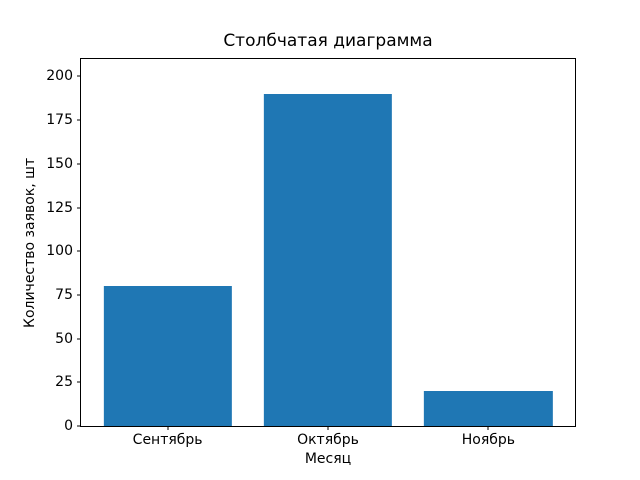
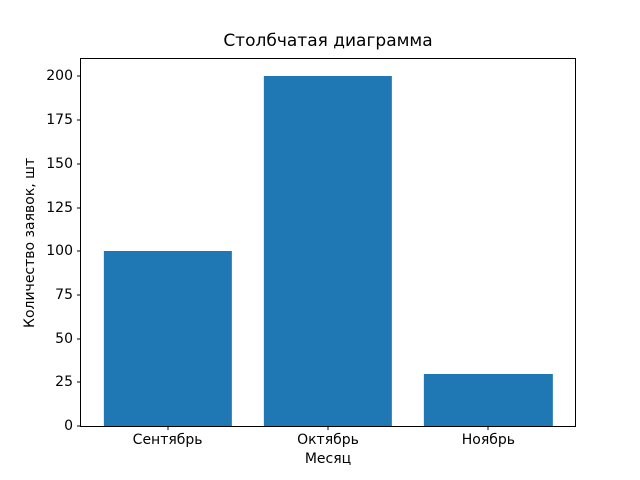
Сентябрь: 80 -> 100
Октябрь: 190 -> 200
Ноябрь: 20 -> 30
